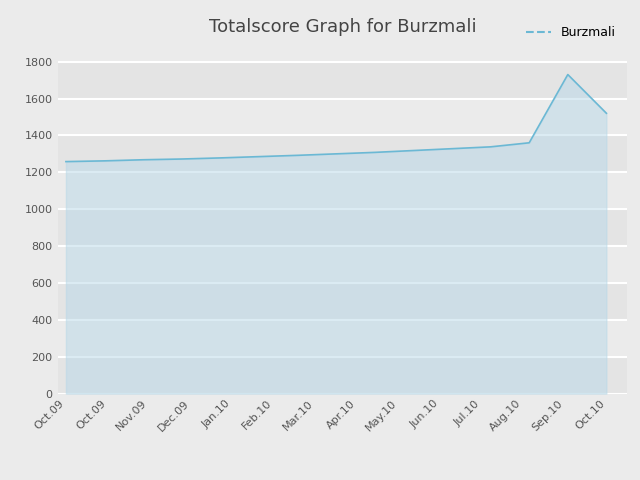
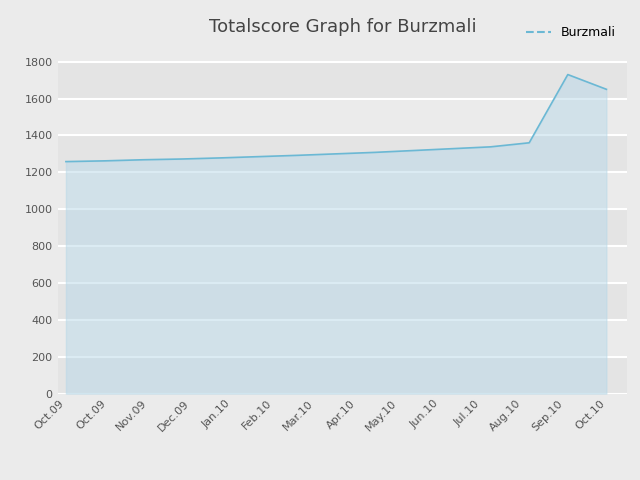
Oct.10: 1520 -> 1650
